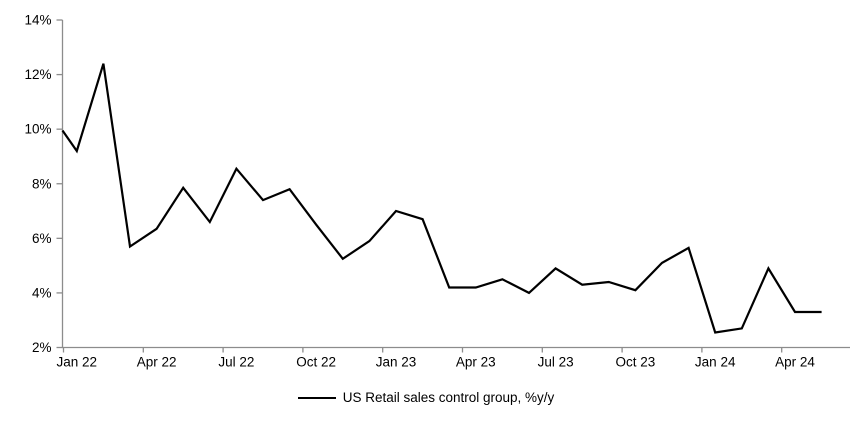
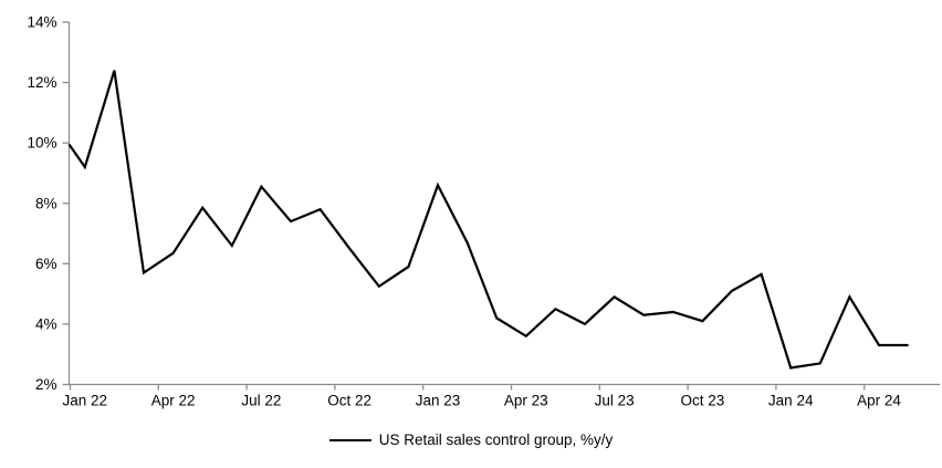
Jan 23: 7.0% -> 8.6%
Apr 23: 4.2% -> 3.6%
